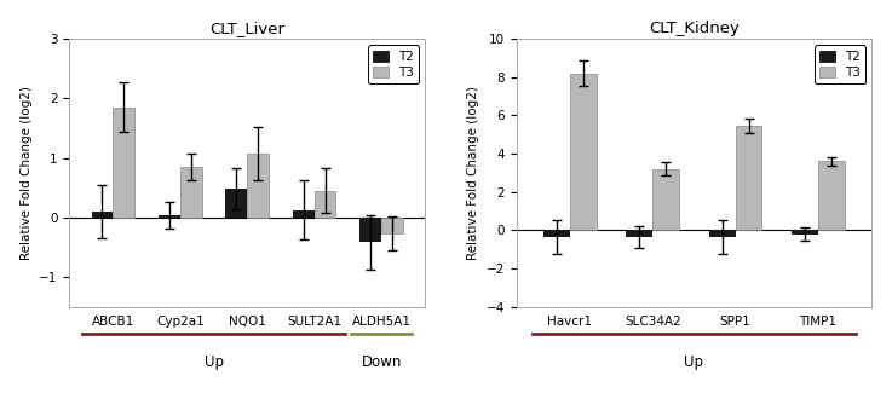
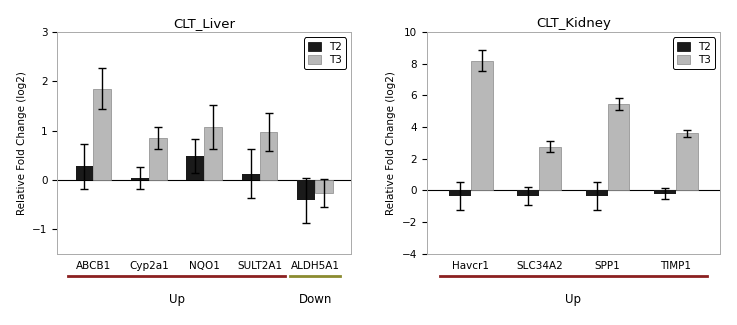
CLT_Liver/T2/ABCB1: 0.10 -> 0.27
CLT_Liver/T3/SULT2A1: 0.45 -> 0.97
CLT_Kidney/T3/SLC34A2: 3.2 -> 2.8
